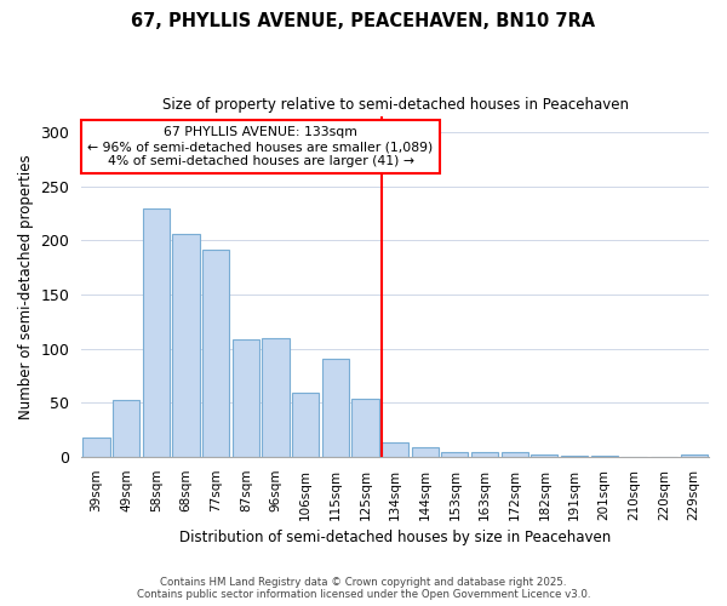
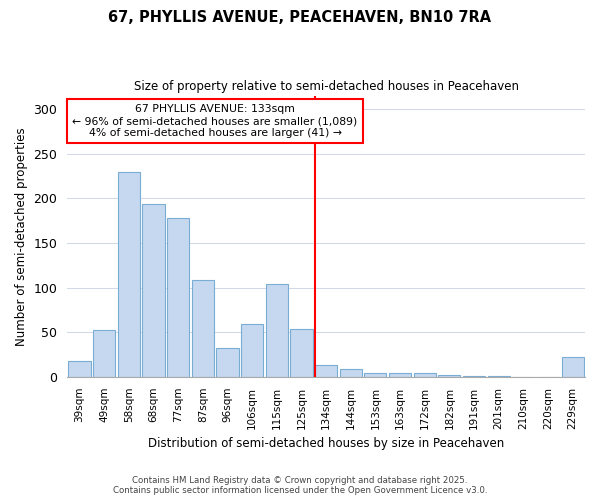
68sqm: 206 -> 194
77sqm: 191 -> 178
96sqm: 110 -> 32
115sqm: 91 -> 104
229sqm: 2 -> 22
